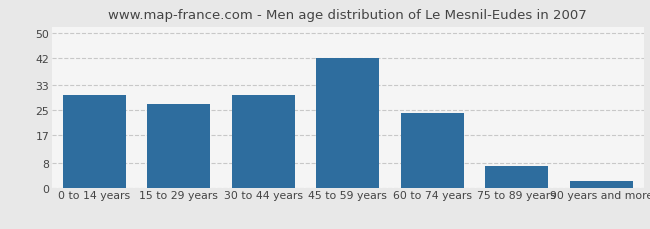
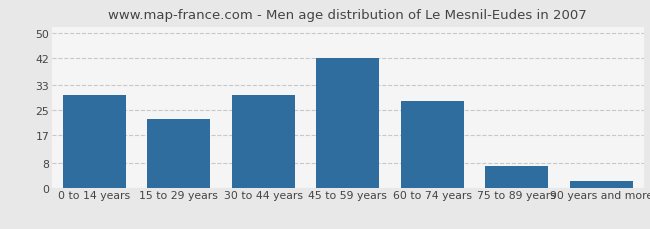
15 to 29 years: 27 -> 22
60 to 74 years: 24 -> 28
